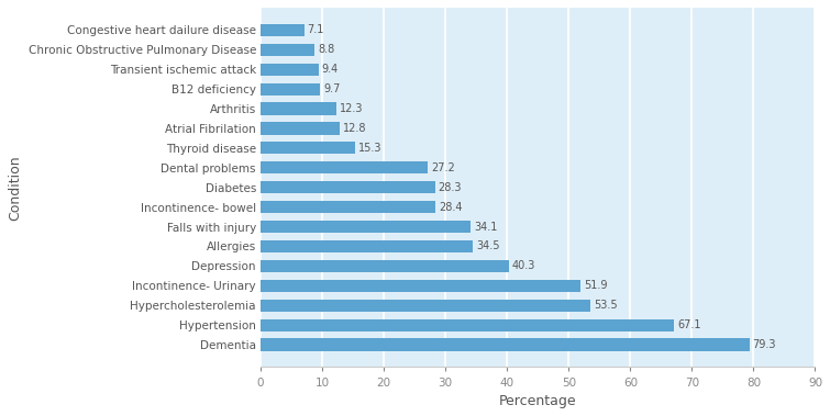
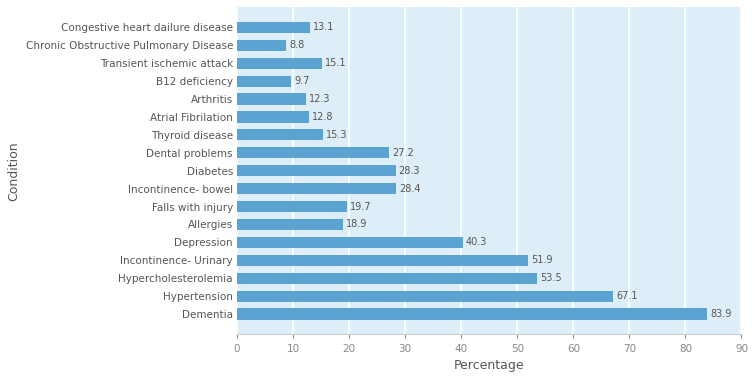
Congestive heart dailure disease: 7.1 -> 13.1
Transient ischemic attack: 9.4 -> 15.1
Falls with injury: 34.1 -> 19.7
Allergies: 34.5 -> 18.9
Dementia: 79.3 -> 83.9
